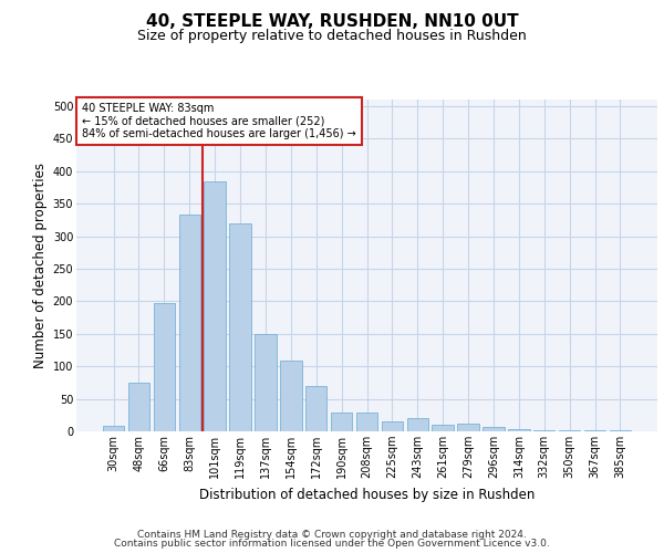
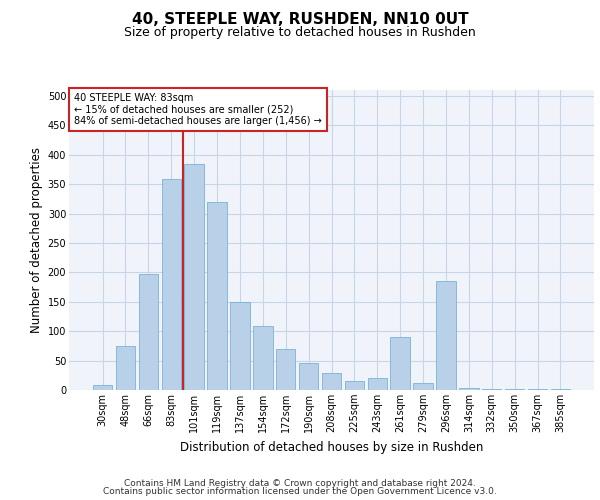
83sqm: 333 -> 358
190sqm: 29 -> 46
261sqm: 10 -> 90
296sqm: 6 -> 186
